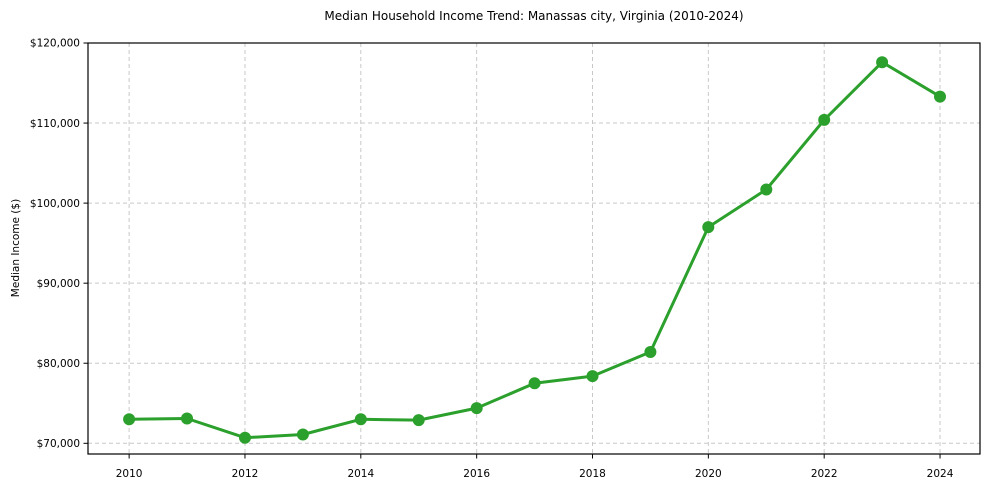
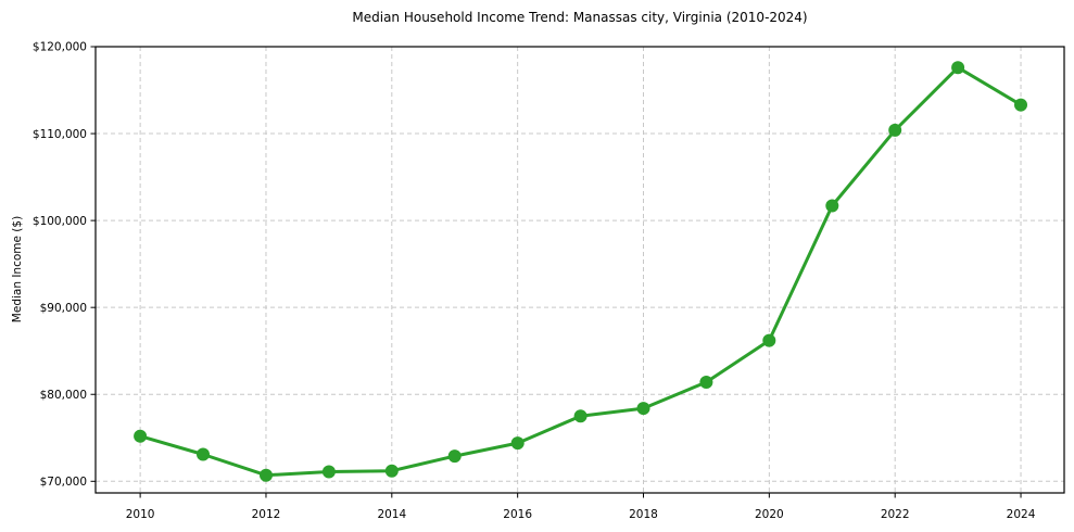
2010: $73000 -> $75000
2014: $73000 -> $71000
2020: $97000 -> $86000
